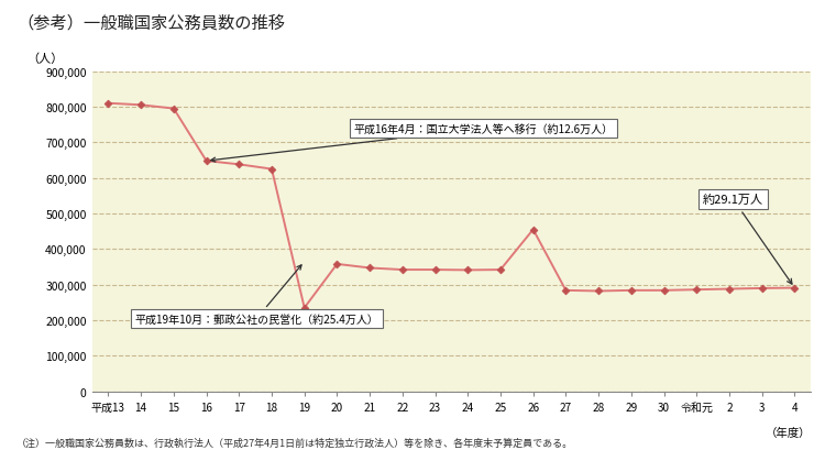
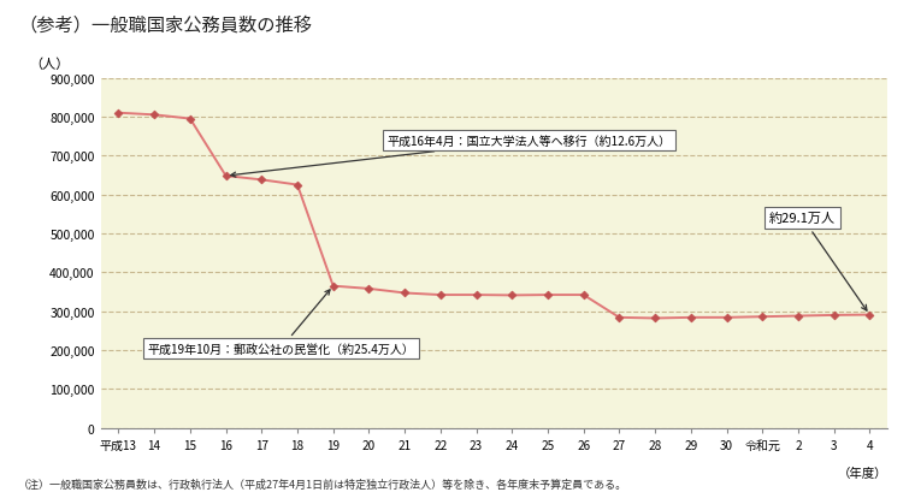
19: 235,000 -> 365,000
26: 455,000 -> 342,000
